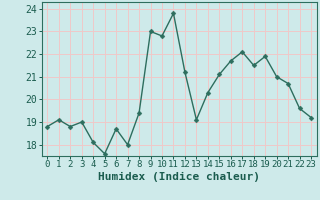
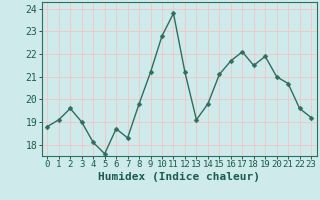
2: 18.8 -> 19.6
7: 18.0 -> 18.3
8: 19.4 -> 19.8
9: 23.0 -> 21.2
14: 20.3 -> 19.8
